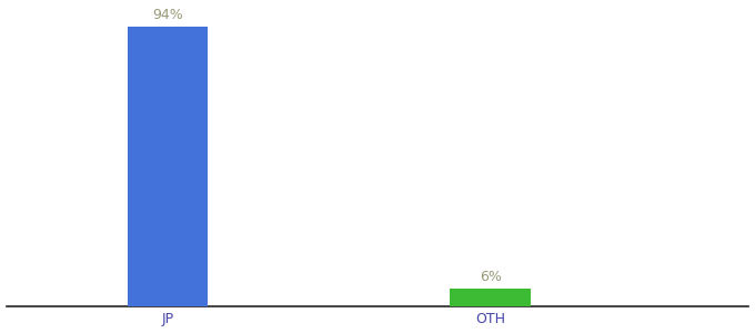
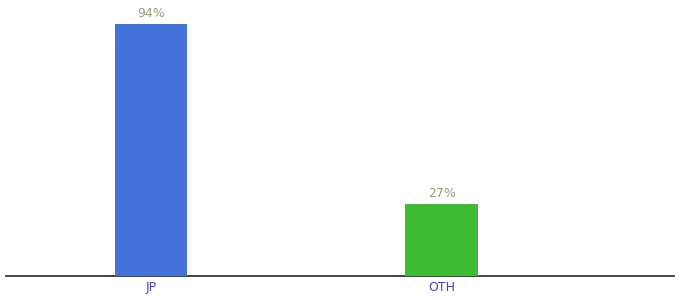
OTH: 6% -> 27%
